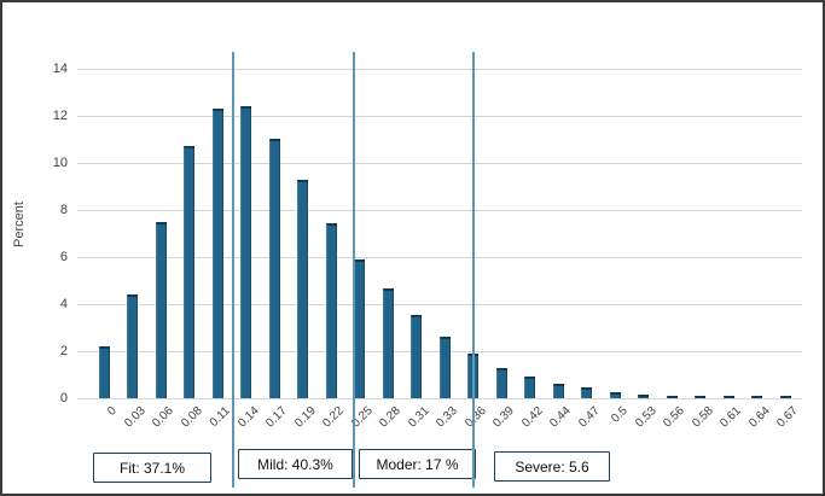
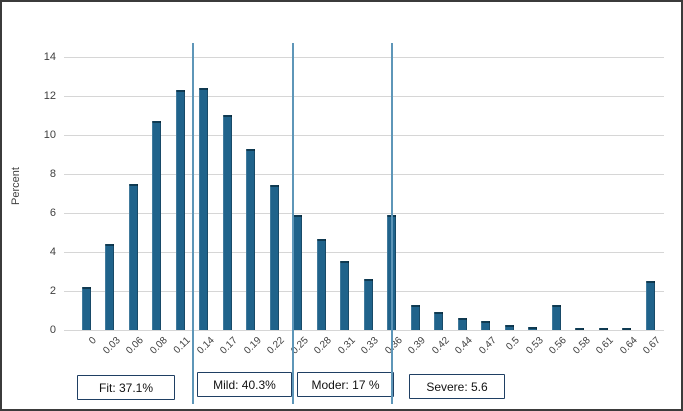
0.36: 1.9 -> 5.9
0.56: 0.1 -> 1.3
0.67: 0.1 -> 2.5
